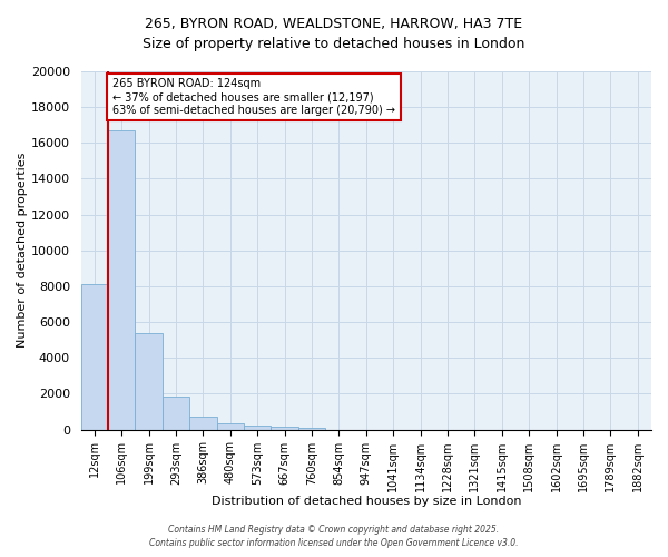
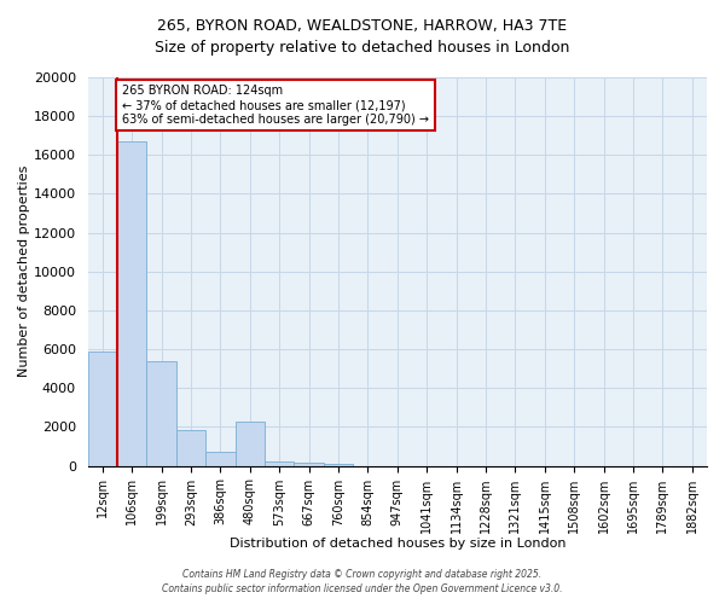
12sqm: 8100 -> 5900
480sqm: 300 -> 2300
